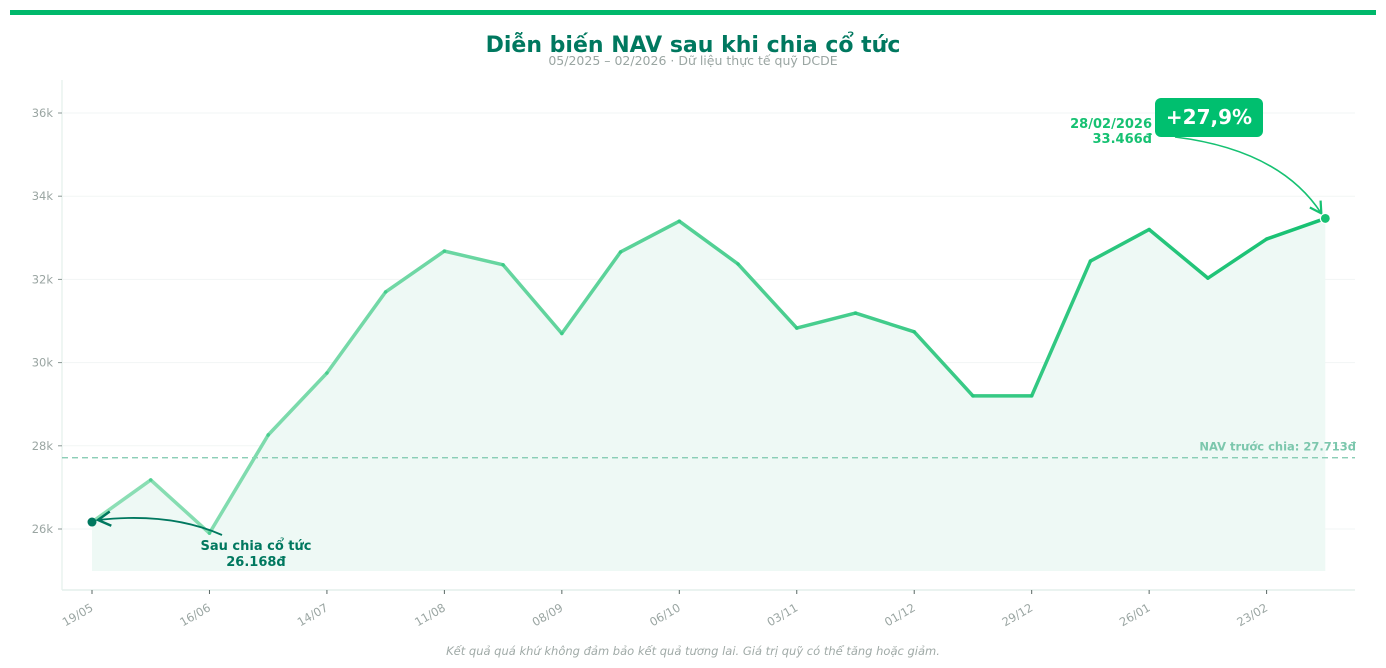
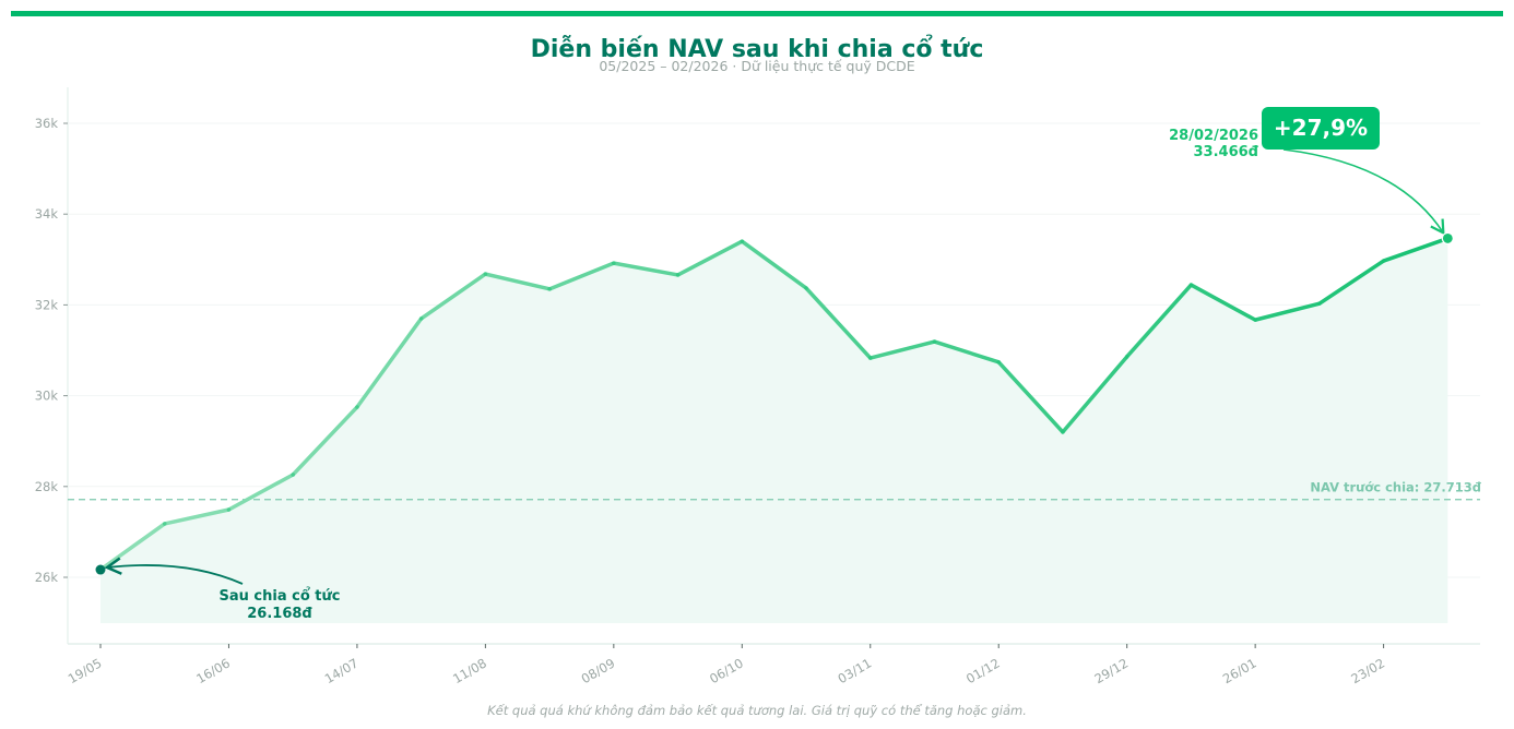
16/06: 25.9k -> 27.5k
08/09: 30.7k -> 32.9k
29/12: 29.2k -> 30.9k
26/01: 33.2k -> 31.7k
